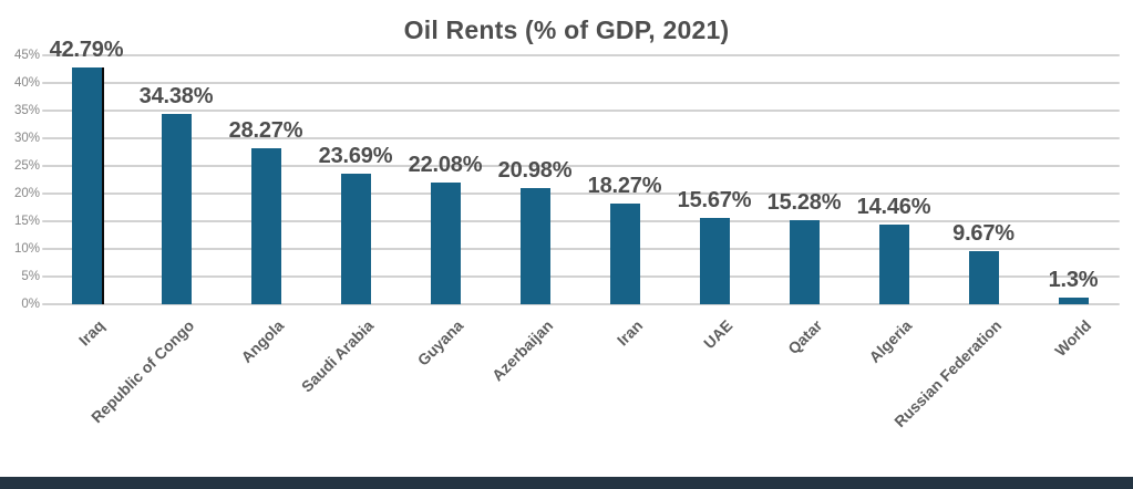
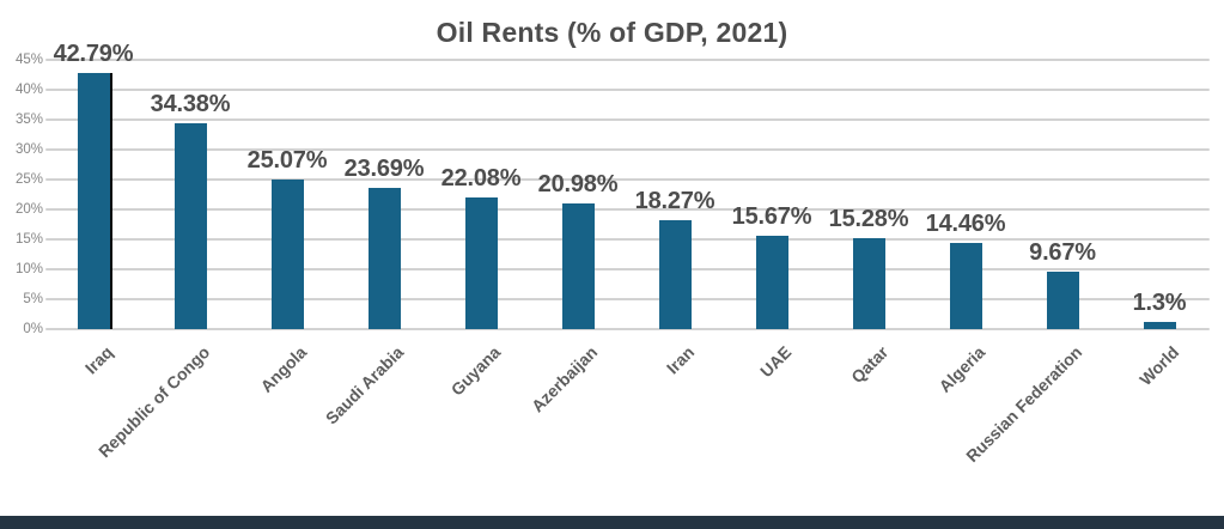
Angola: 28.27% -> 25.07%
